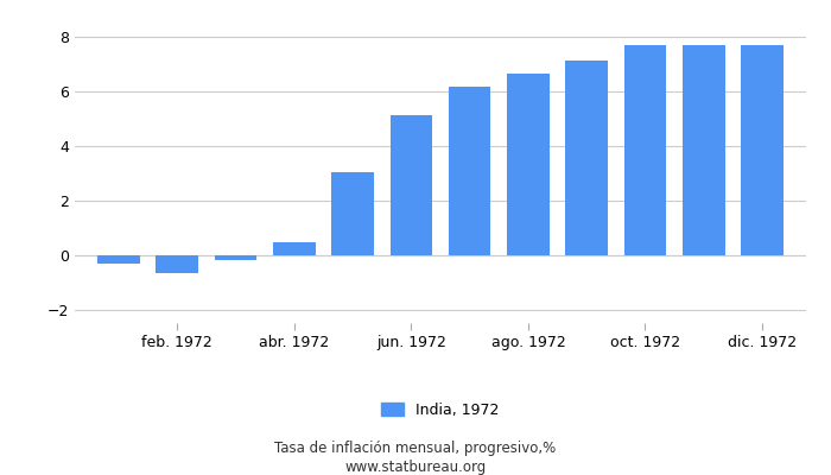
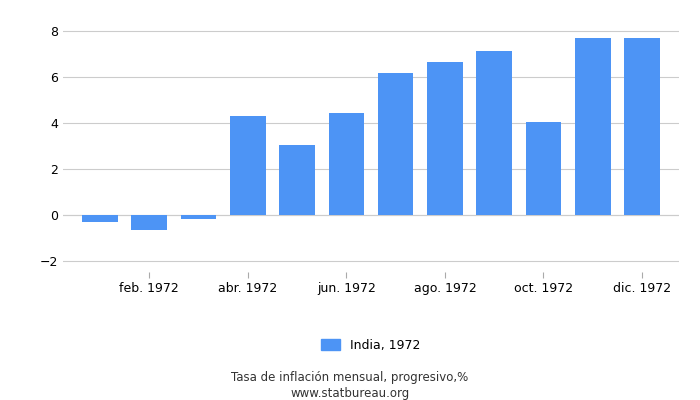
abr. 1972: 0.45 -> 4.30
jun. 1972: 5.15 -> 4.45
oct. 1972: 7.70 -> 4.05
